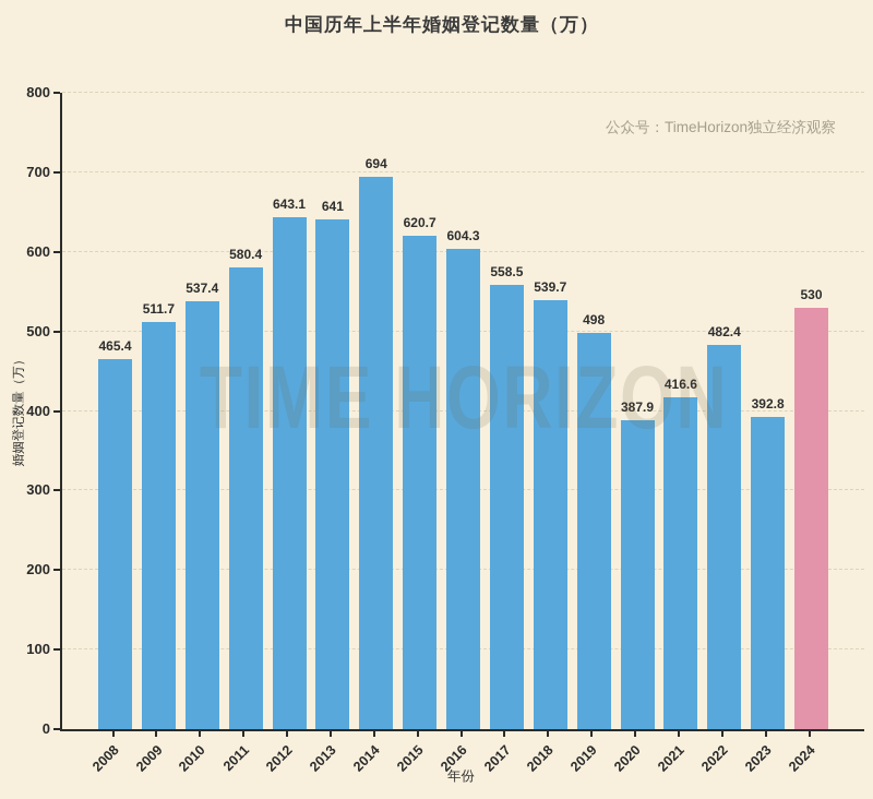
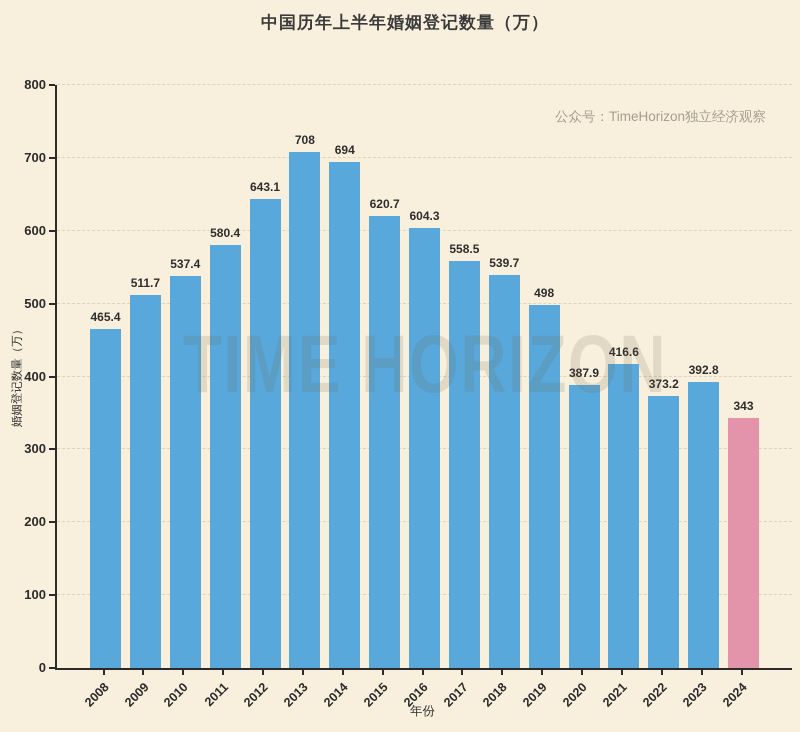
2013: 641 -> 708
2022: 482.4 -> 373.2
2024: 530 -> 343
